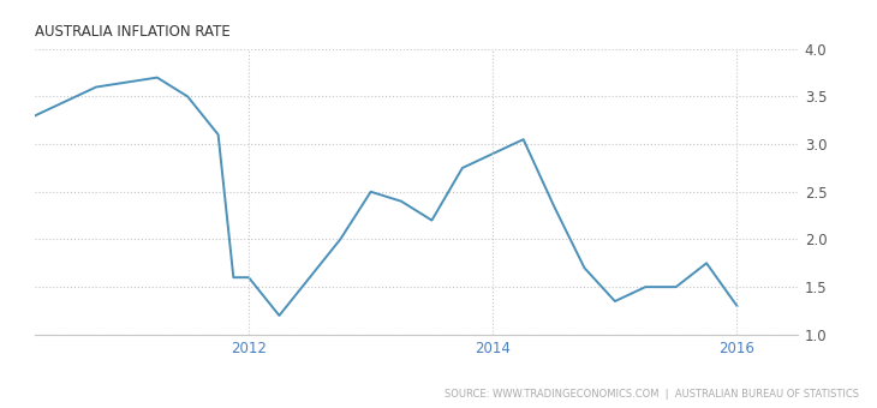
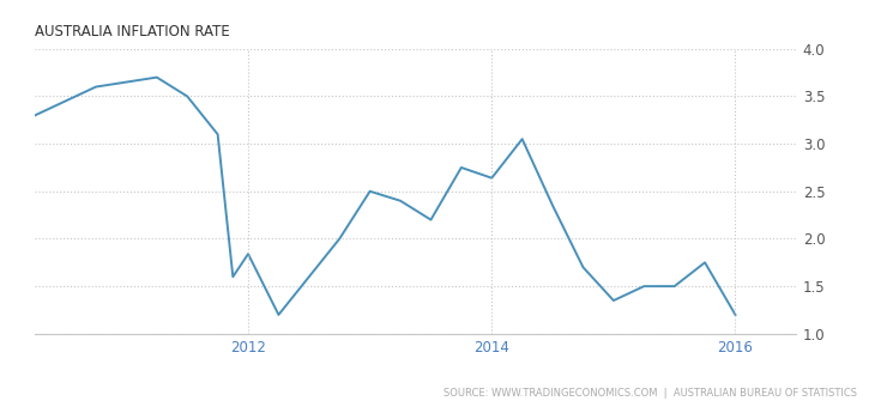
2012: 1.60 -> 1.84
2014: 2.90 -> 2.64
2016: 1.30 -> 1.20
